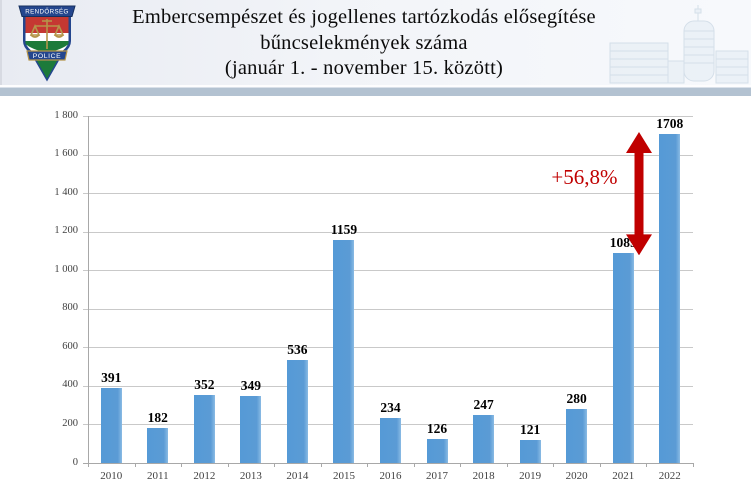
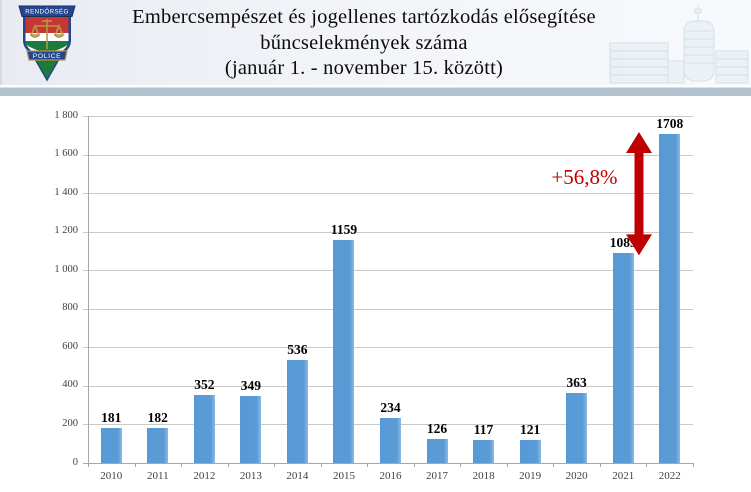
2010: 391 -> 181
2018: 247 -> 117
2020: 280 -> 363
